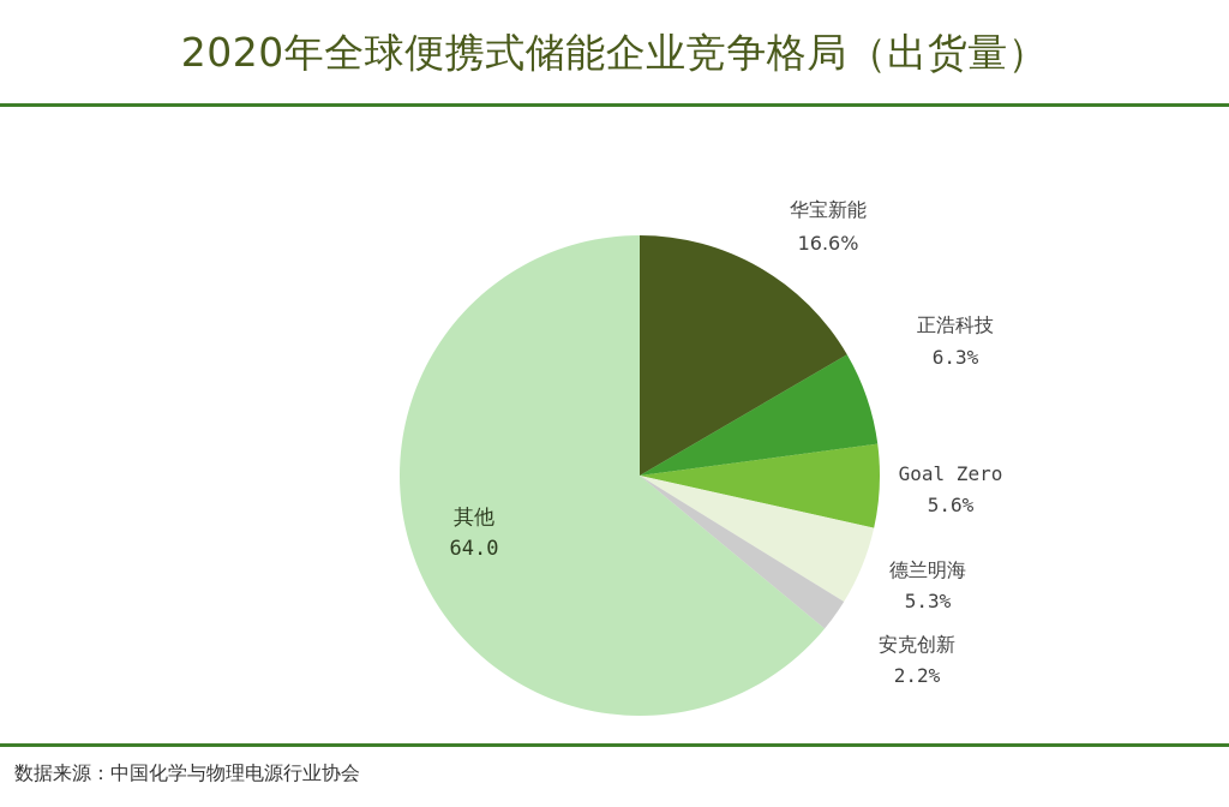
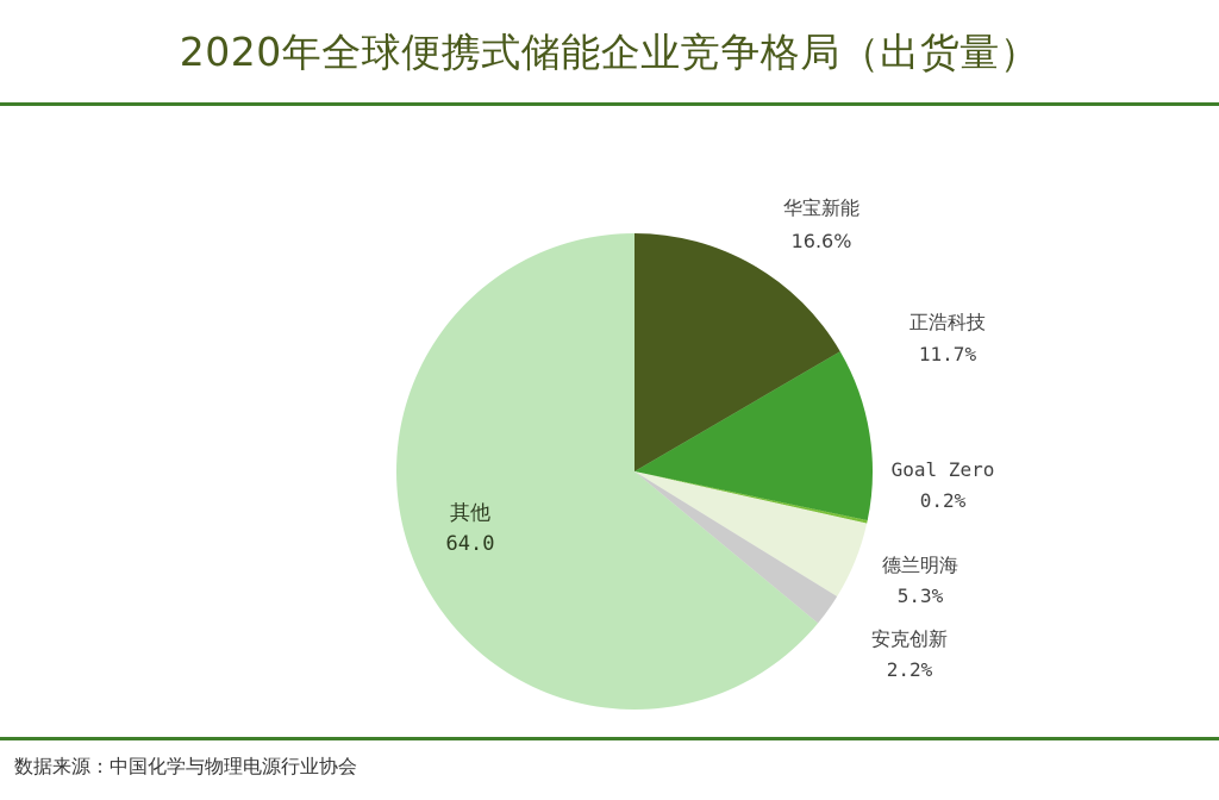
正浩科技: 6.3% -> 11.7%
Goal Zero: 5.6% -> 0.2%
